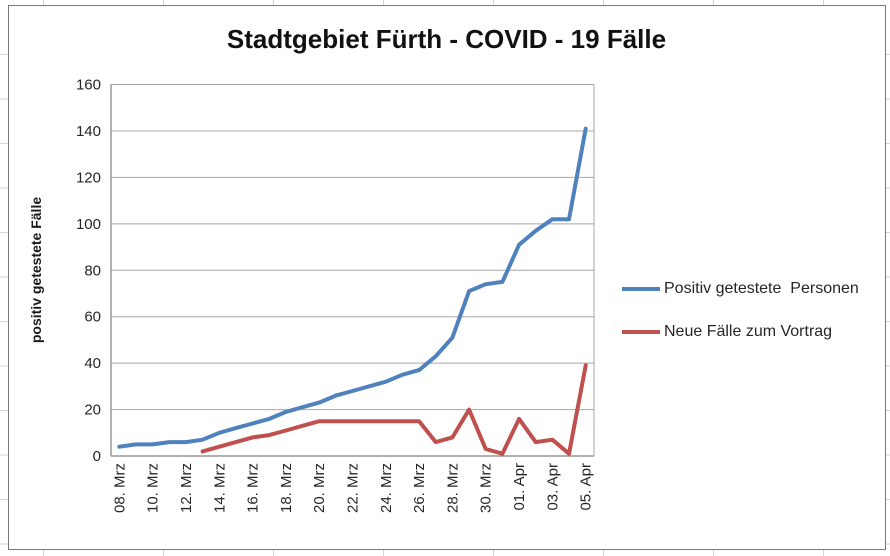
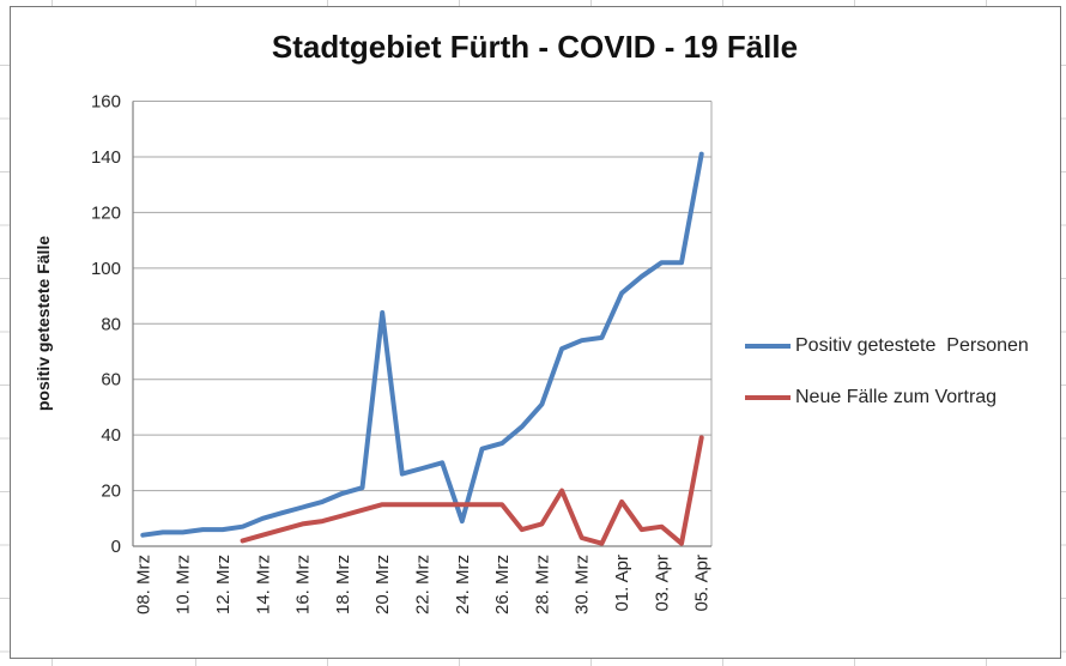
Positiv getestete Personen/20. Mrz: 23 -> 84
Positiv getestete Personen/24. Mrz: 32 -> 9
